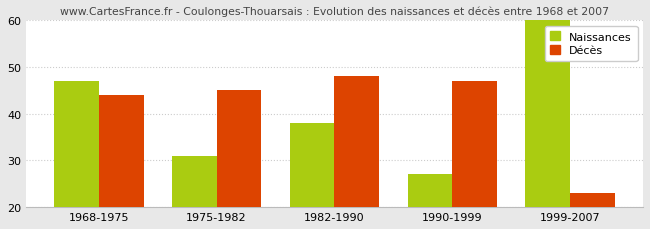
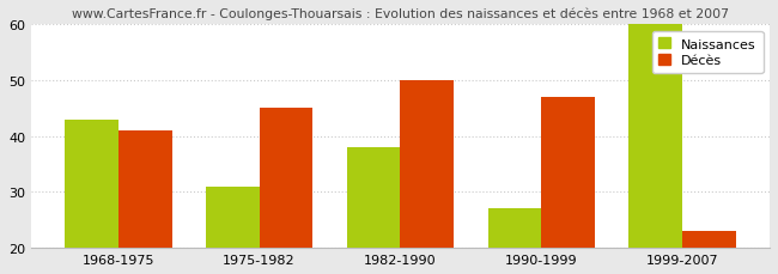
Naissances/1968-1975: 47 -> 43
Décès/1968-1975: 44 -> 41
Décès/1982-1990: 48 -> 50
